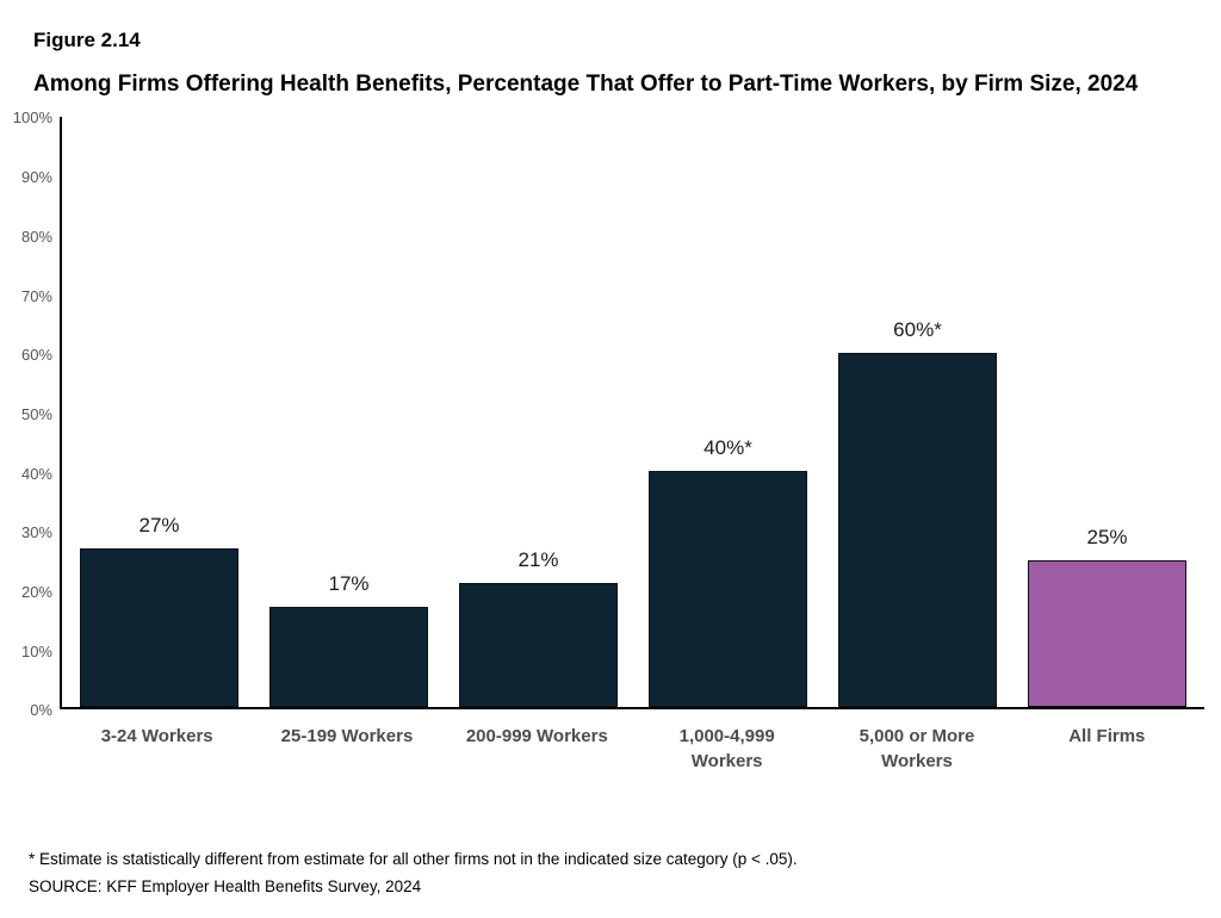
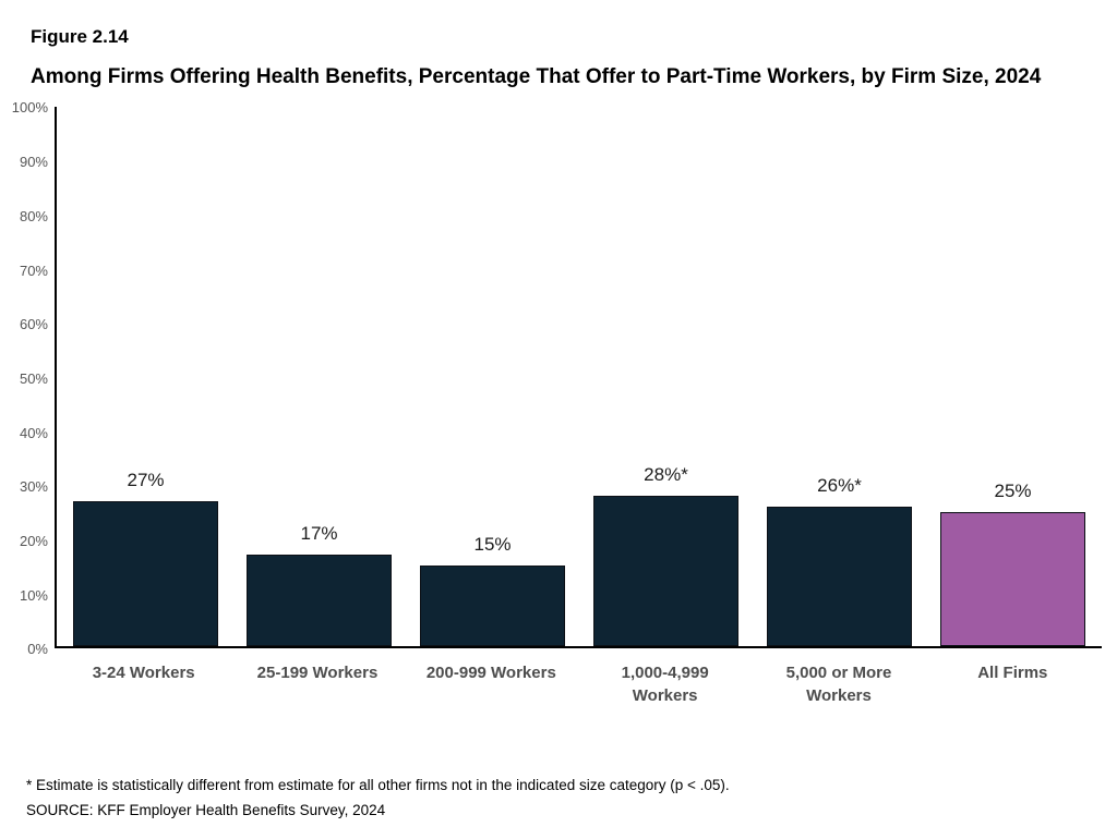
200-999 Workers: 21% -> 15%
1,000-4,999 Workers: 40 -> 28
5,000 or More Workers: 60 -> 26
